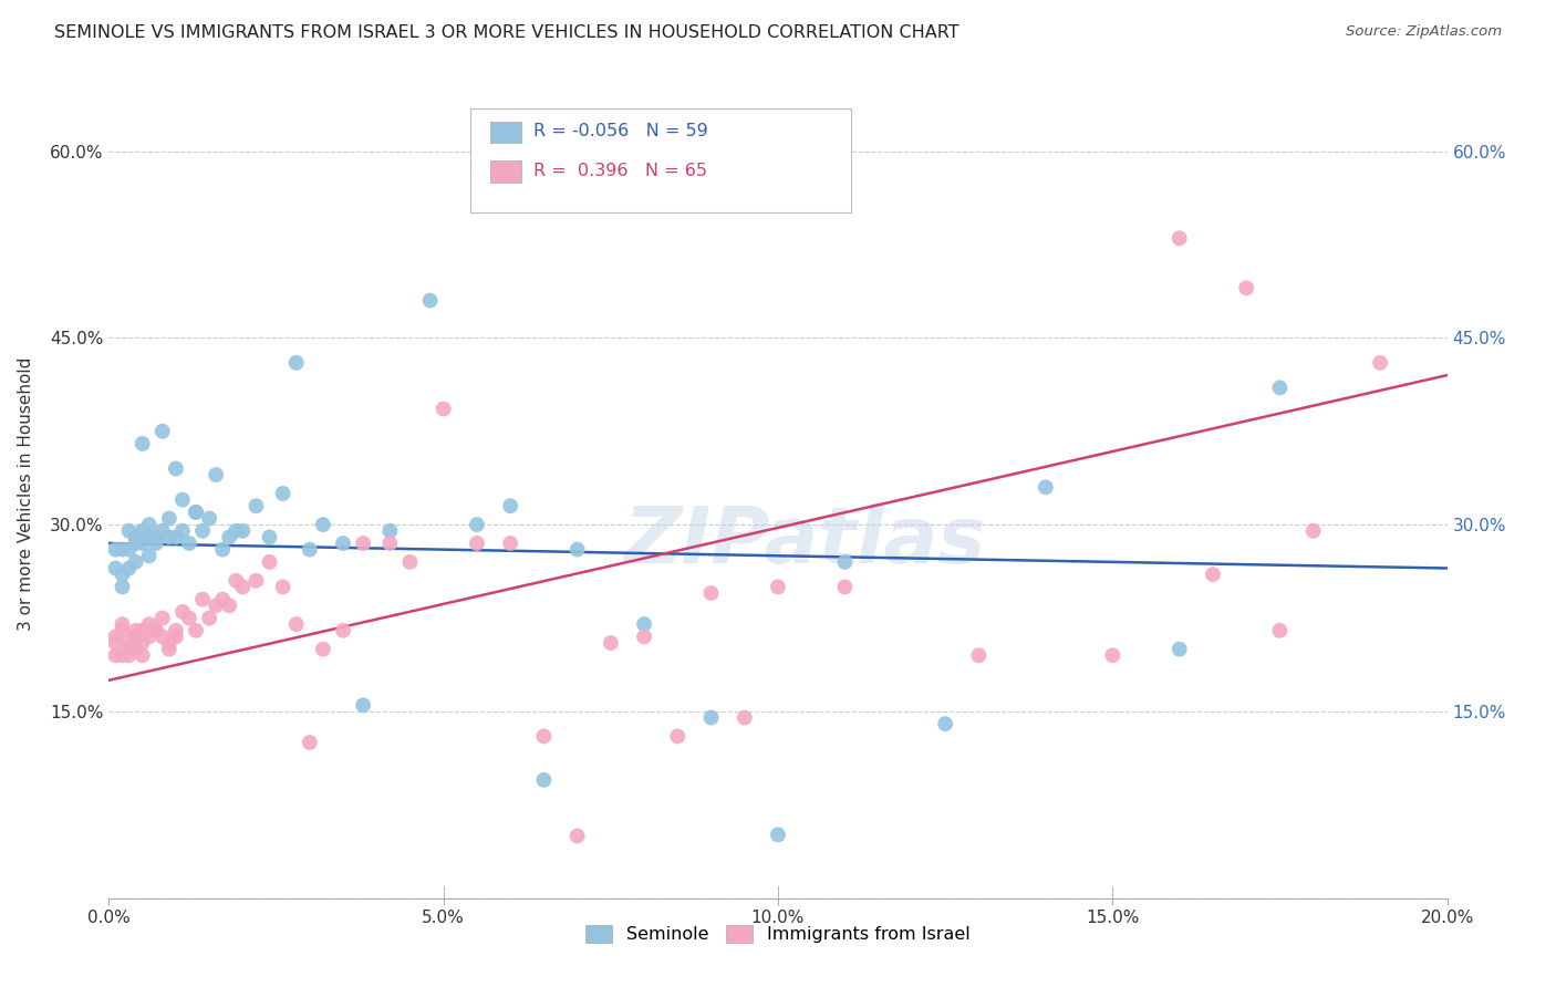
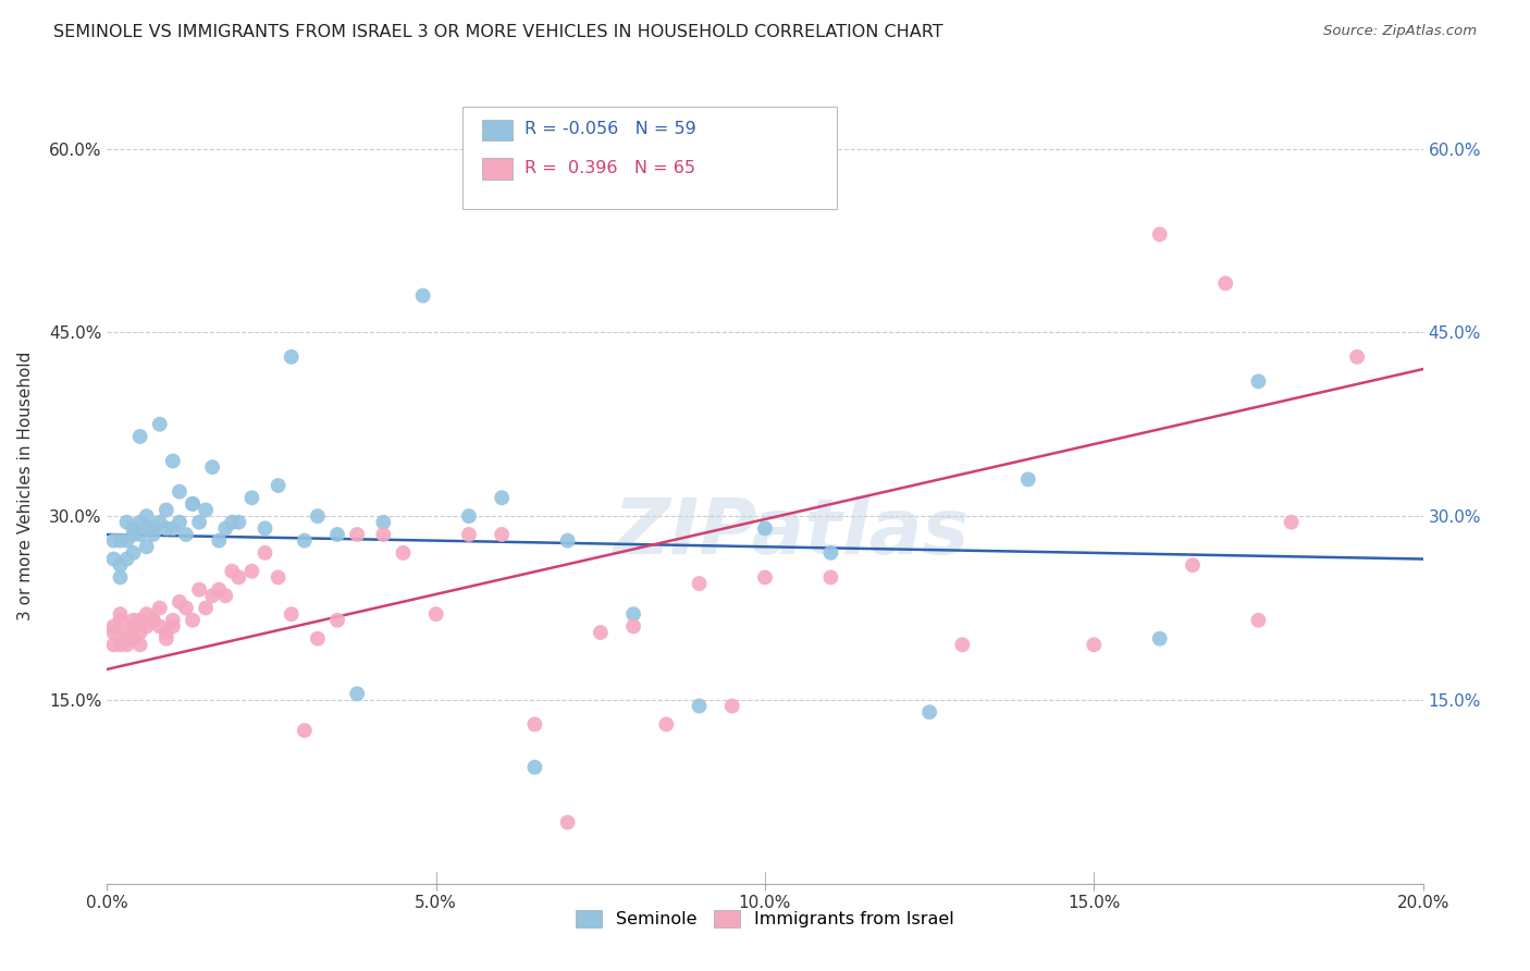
Immigrants from Israel/5.0%: 39.3% -> 22.0%
Seminole/10.0%: 5.1% -> 29.0%
